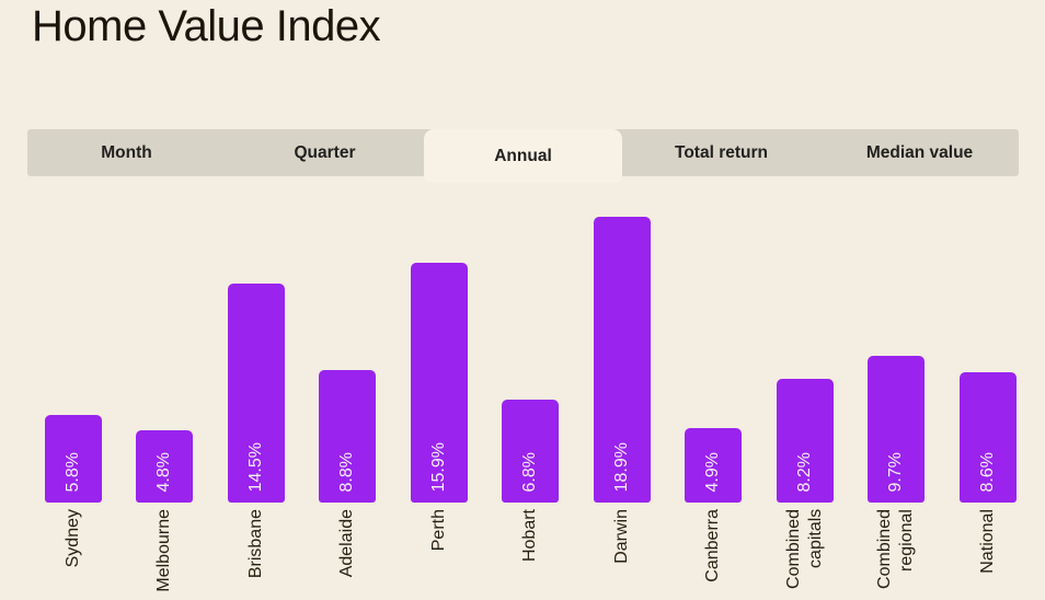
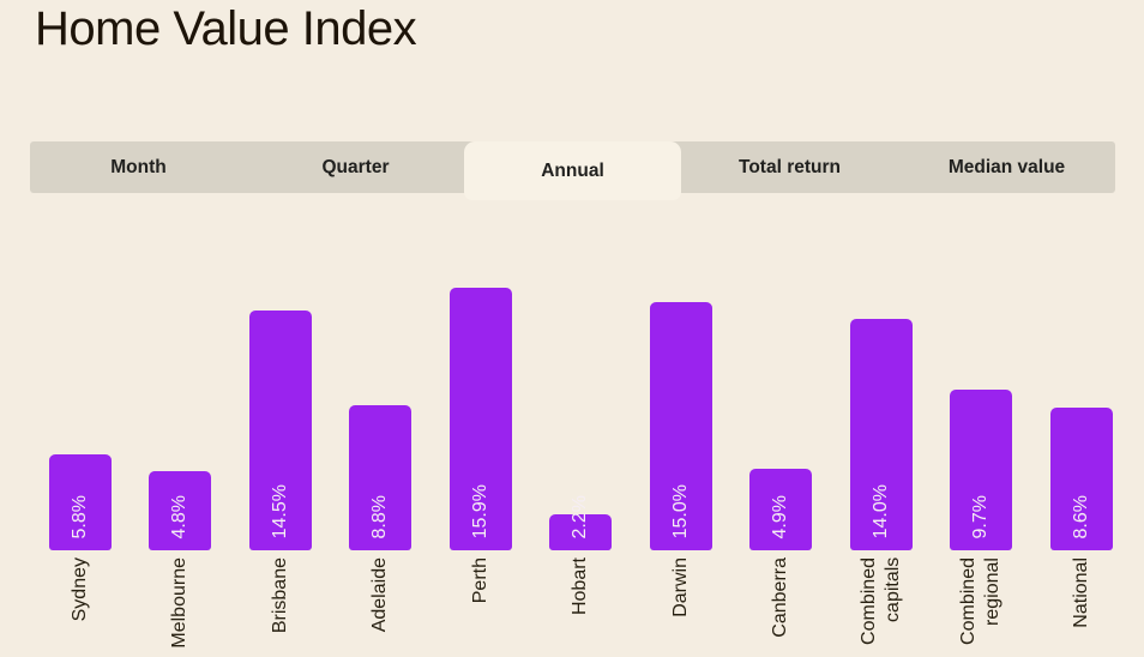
Hobart: 6.8% -> 2.2%
Darwin: 18.9% -> 15.0%
Combined capitals: 8.2% -> 14.0%
